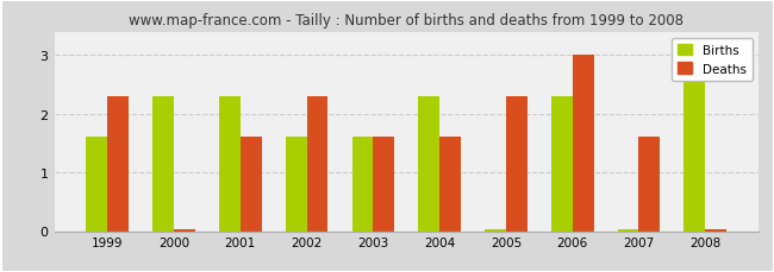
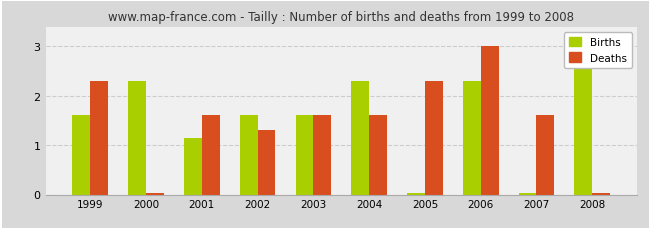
Births/2001: 2.30 -> 1.15
Deaths/2002: 2.30 -> 1.30
